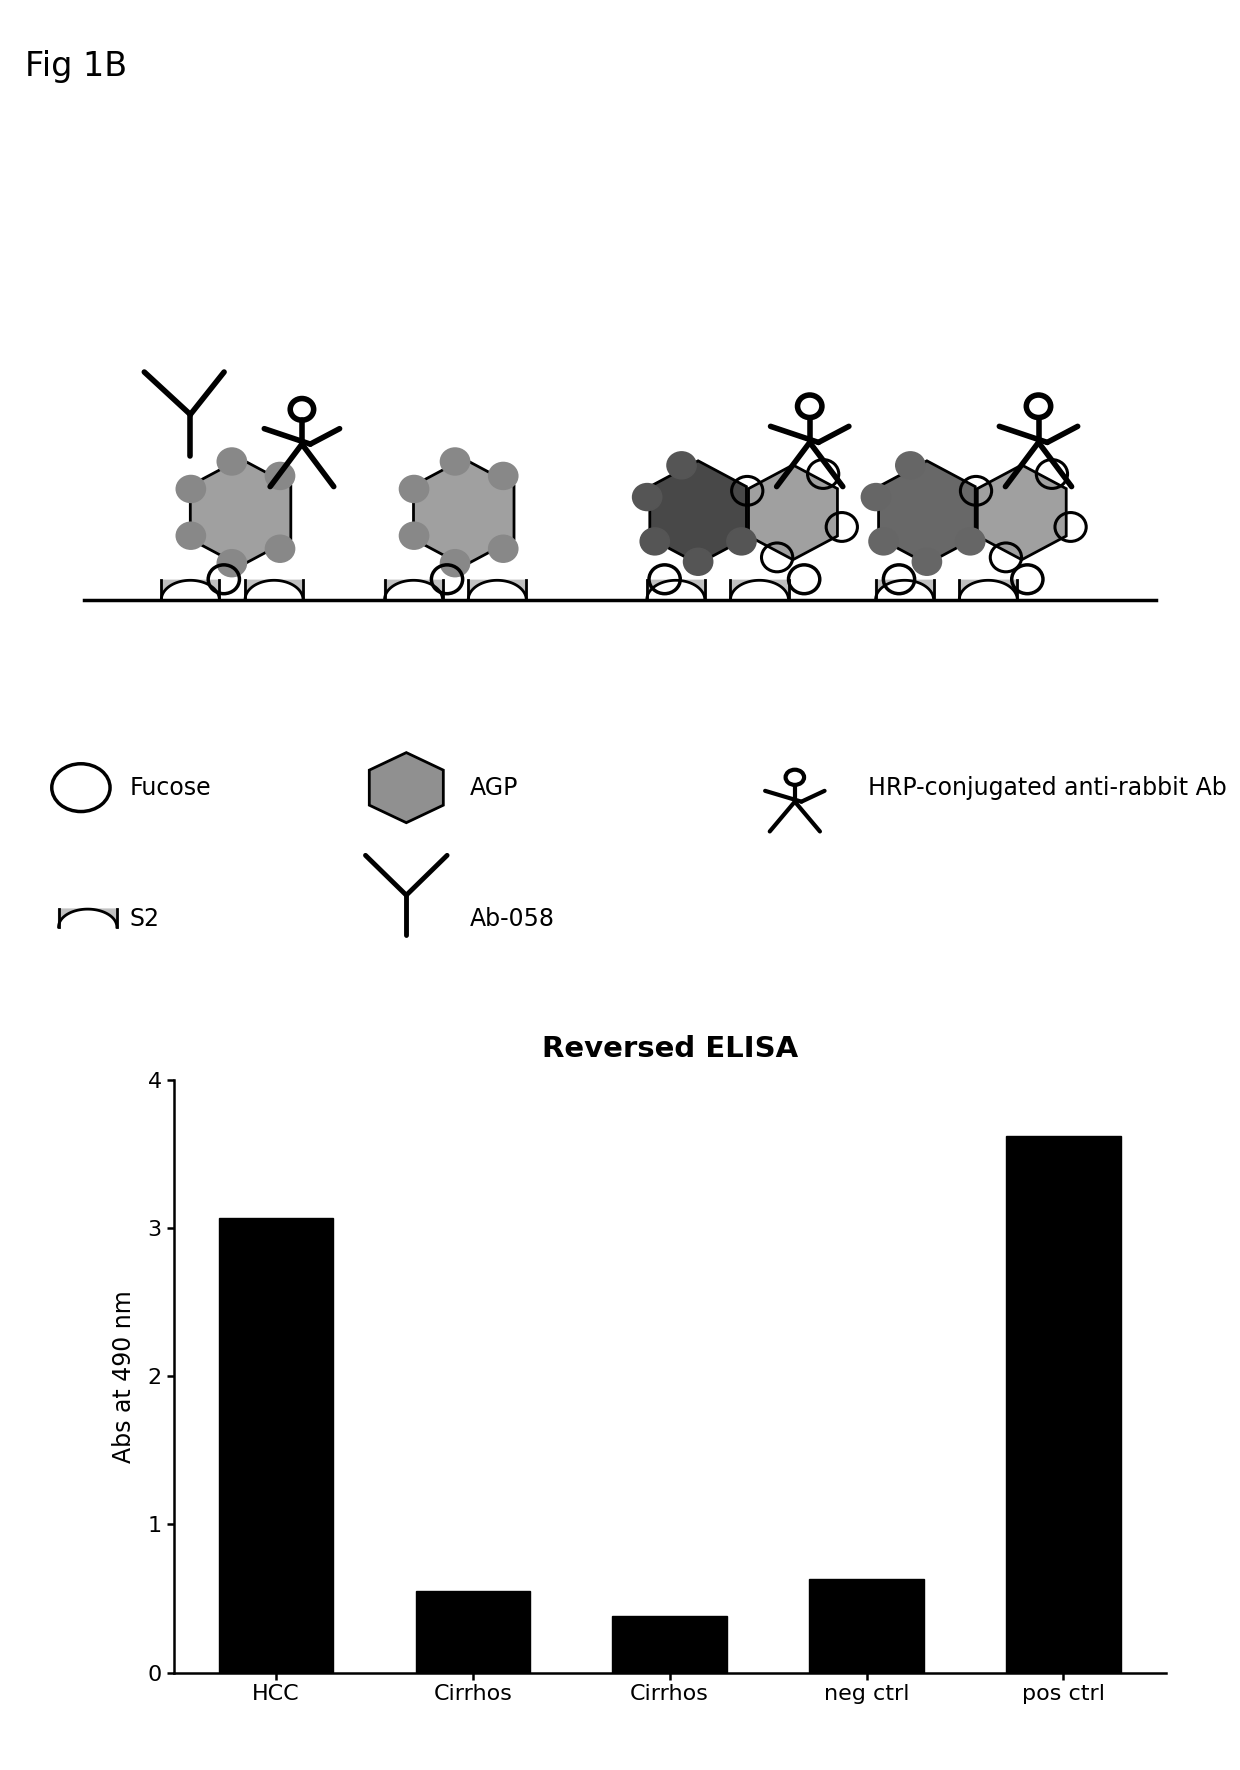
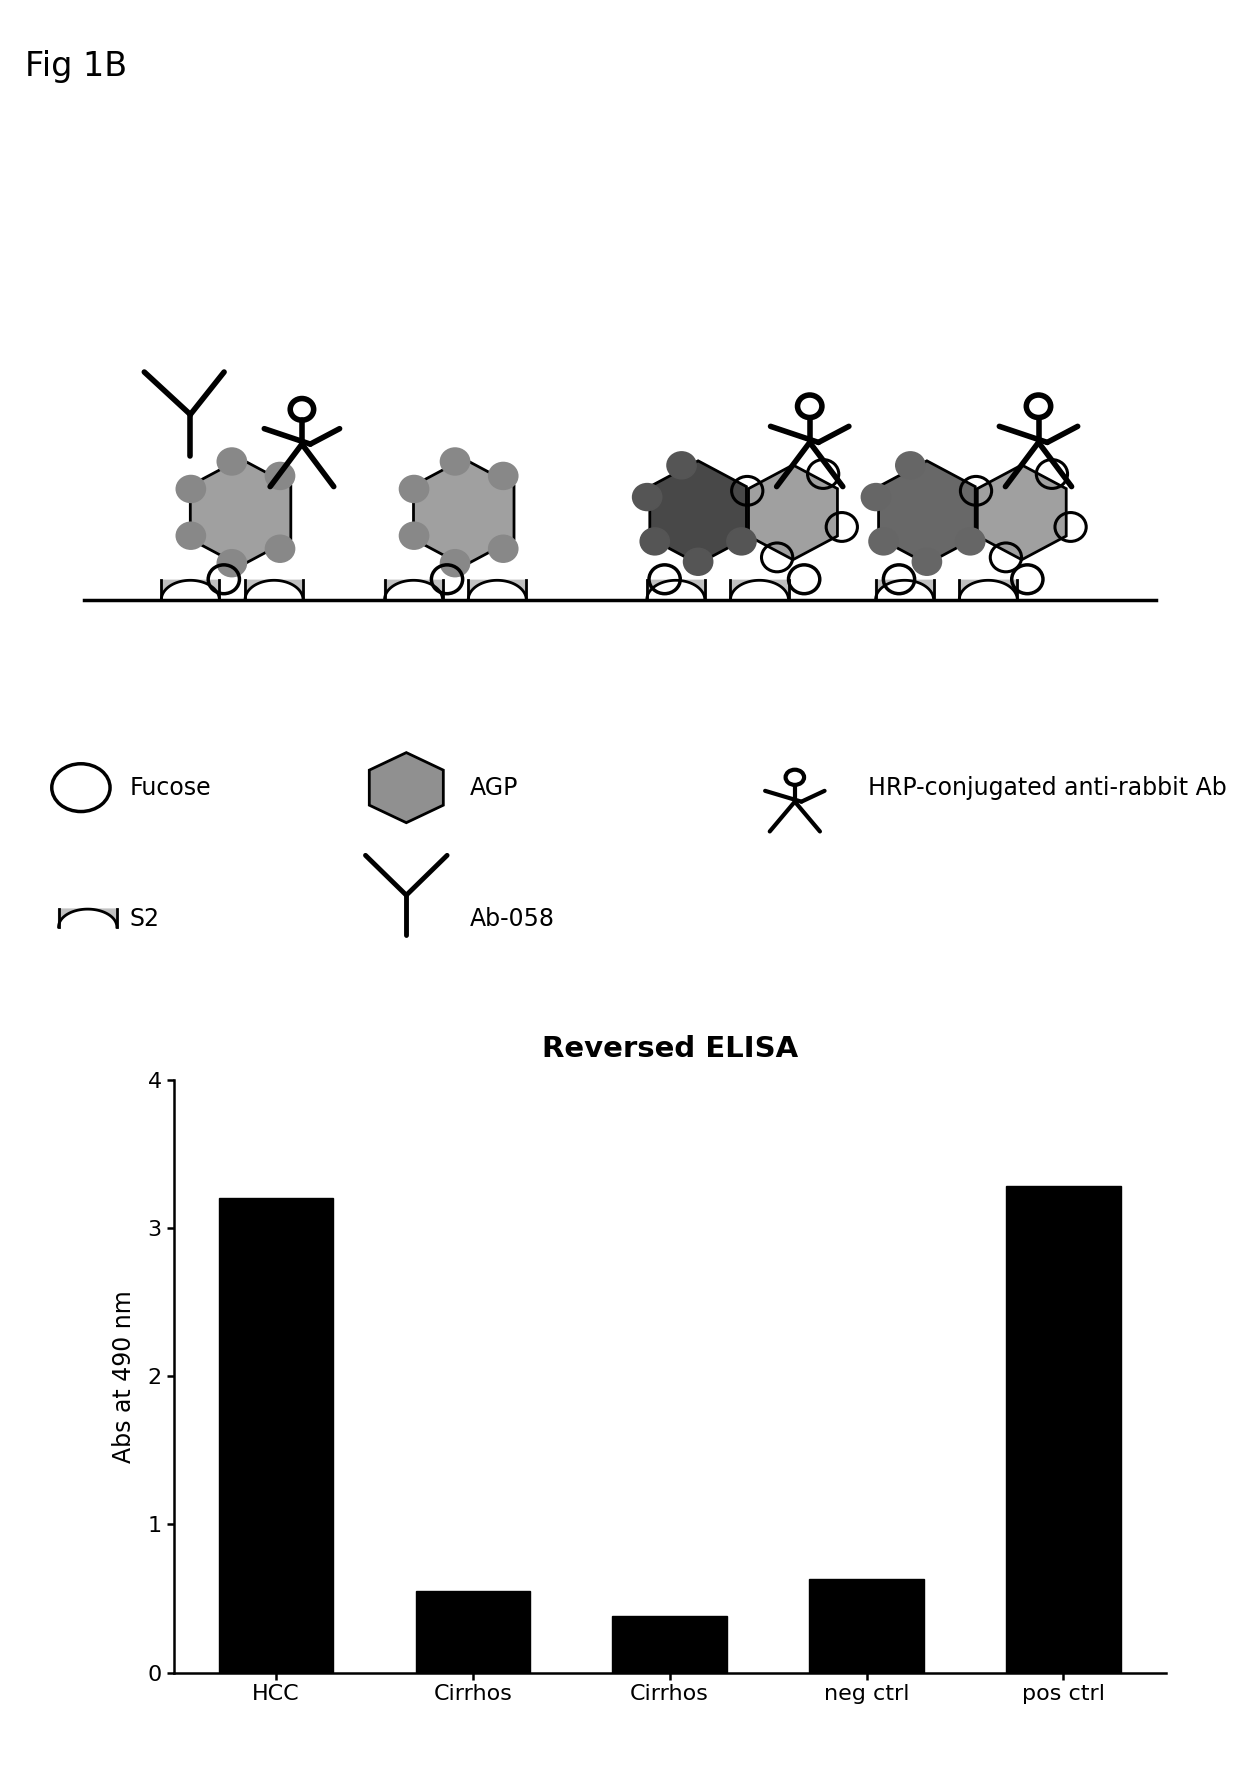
Reversed ELISA/HCC: 3.07 -> 3.20
Reversed ELISA/pos ctrl: 3.62 -> 3.28
